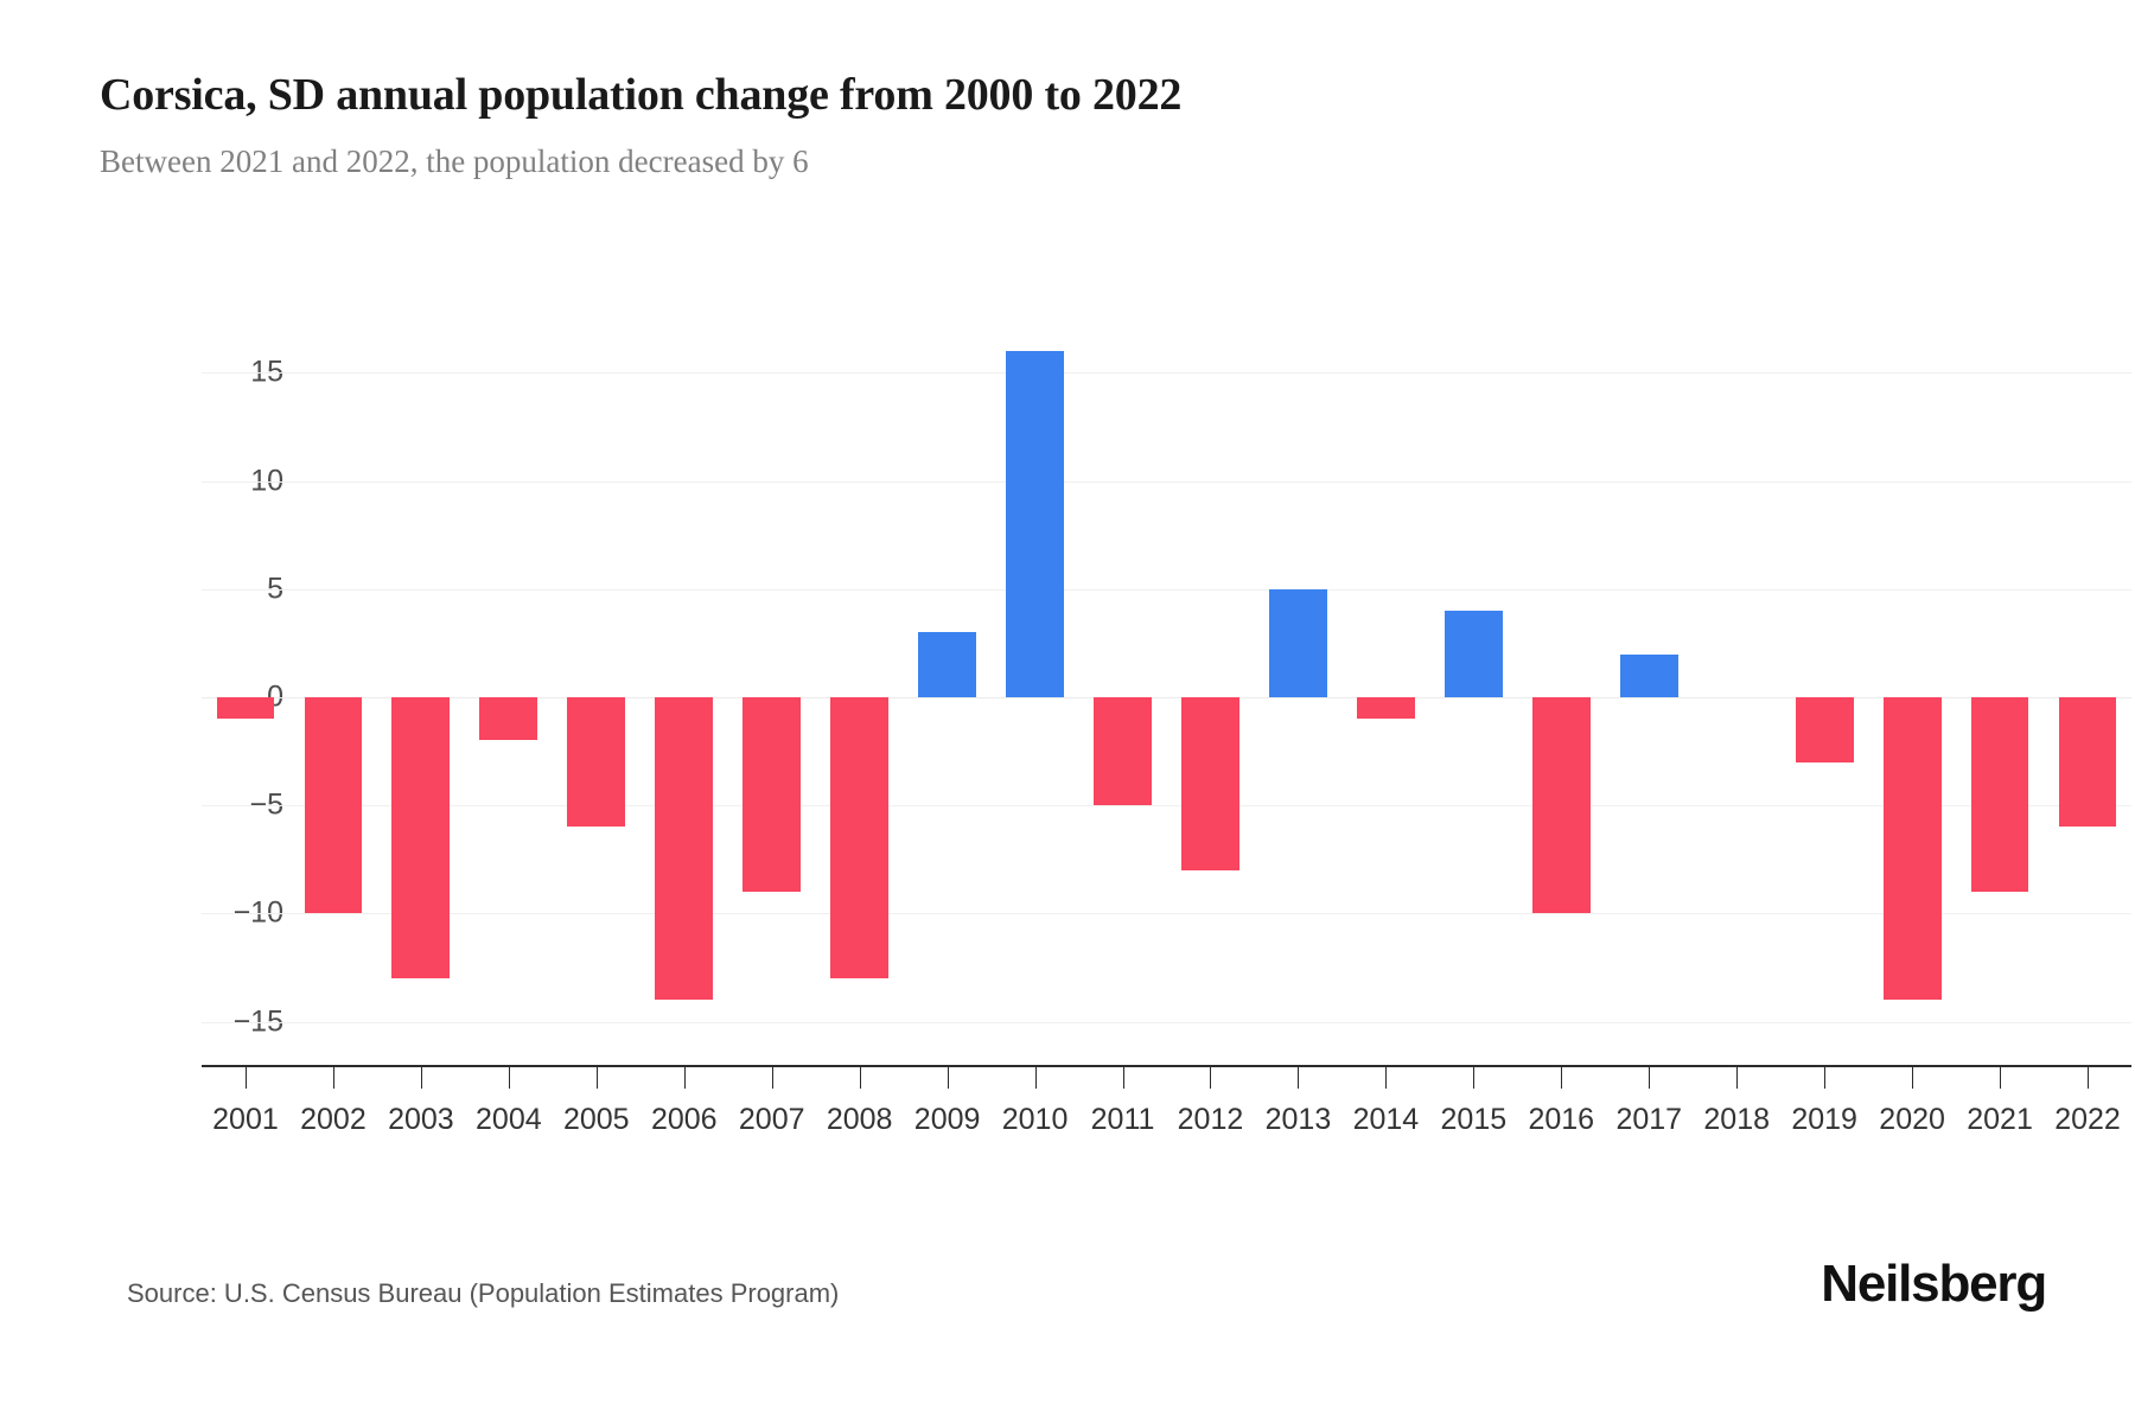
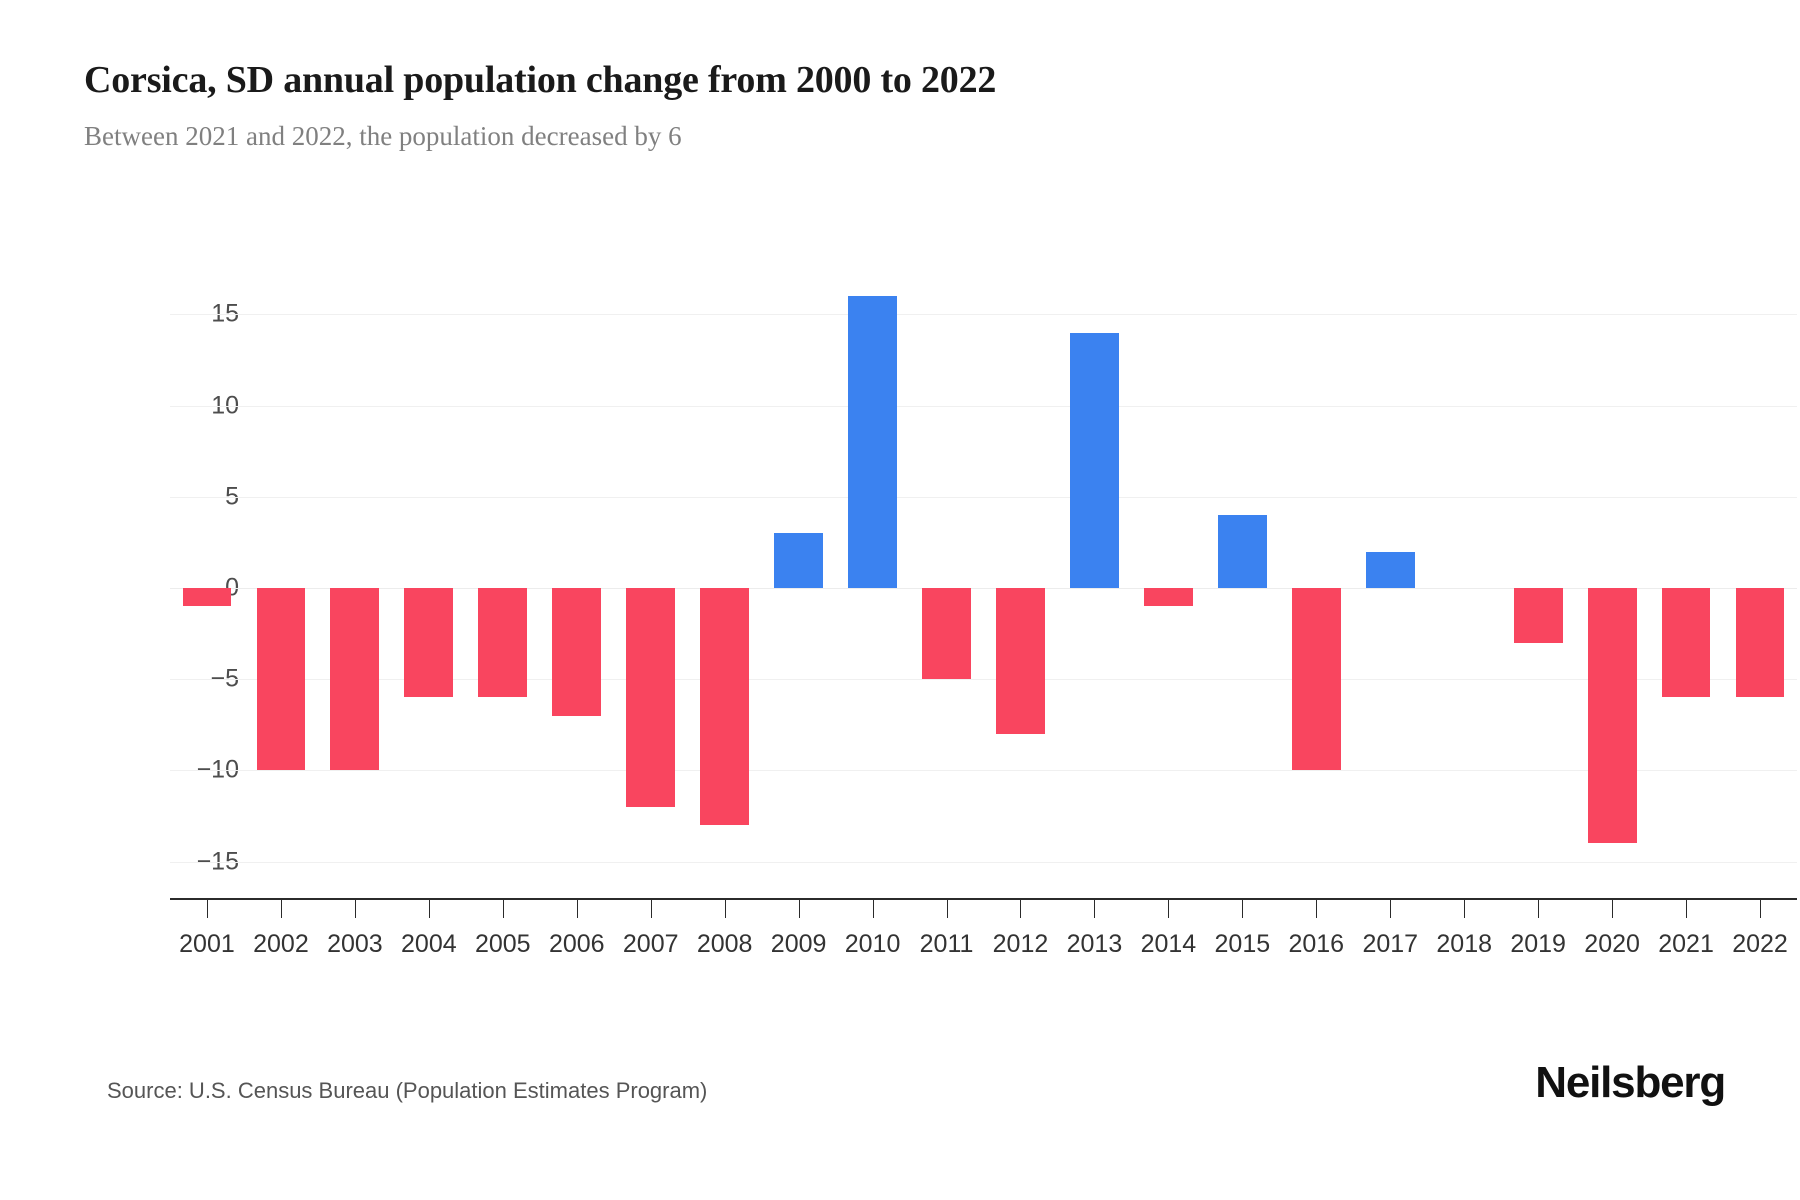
2003: -13 -> -10
2004: -2 -> -6
2006: -14 -> -7
2007: -9 -> -12
2013: 5 -> 14
2021: -9 -> -6
